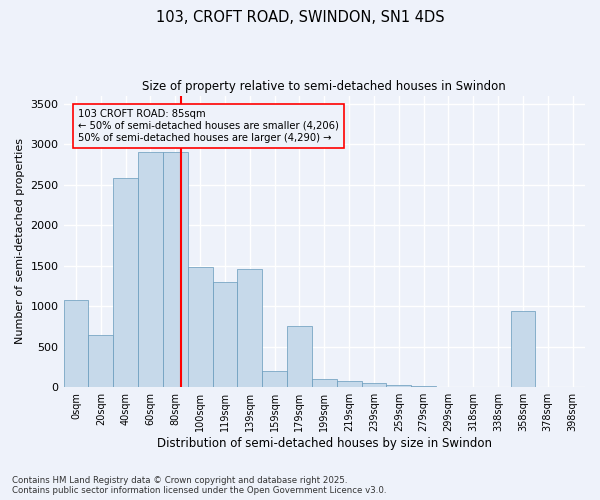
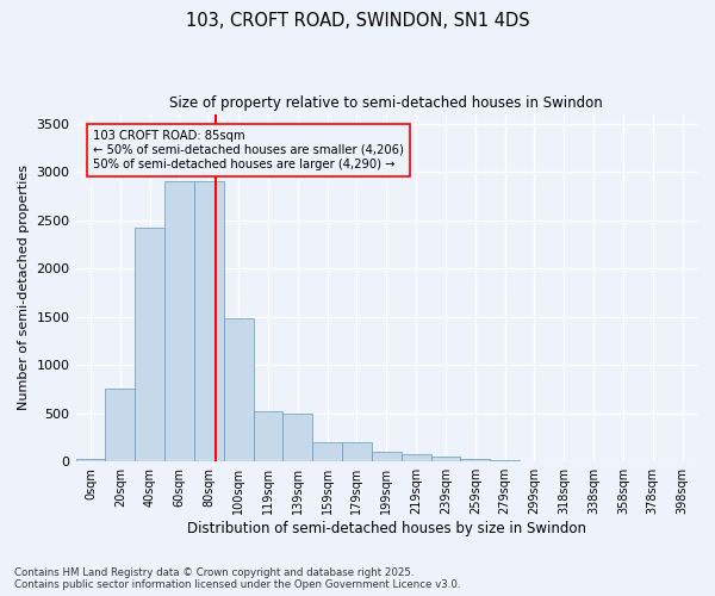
0sqm: 1080 -> 30
20sqm: 640 -> 760
40sqm: 2580 -> 2420
119sqm: 1300 -> 520
139sqm: 1460 -> 500
179sqm: 760 -> 200
358sqm: 940 -> 0
